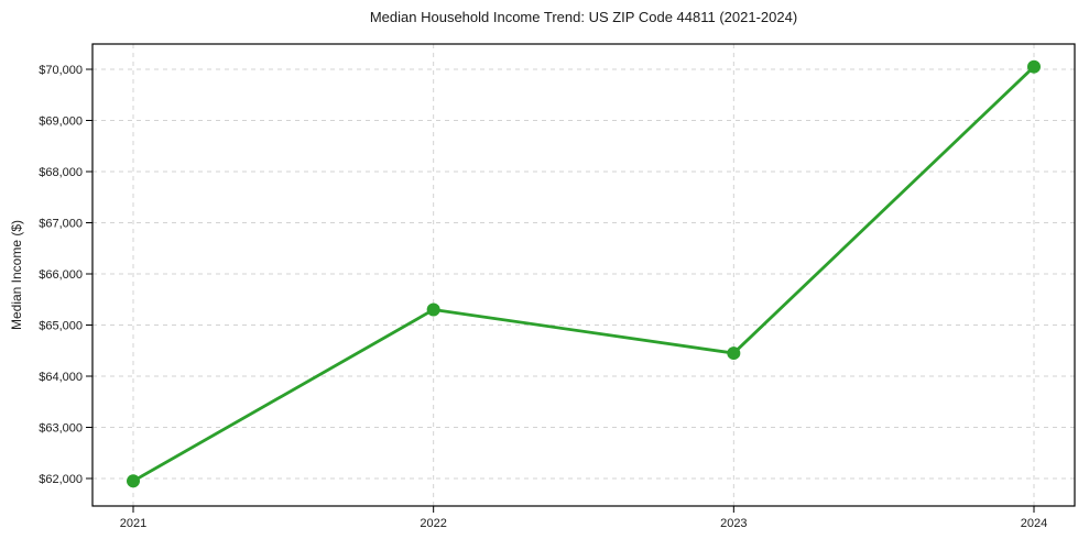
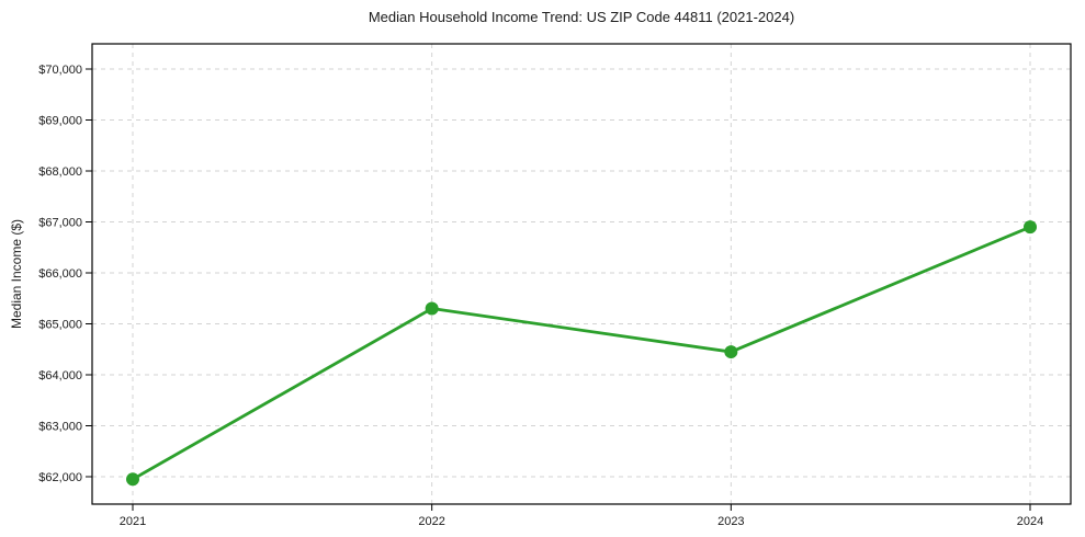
2024: $70000 -> $66900
